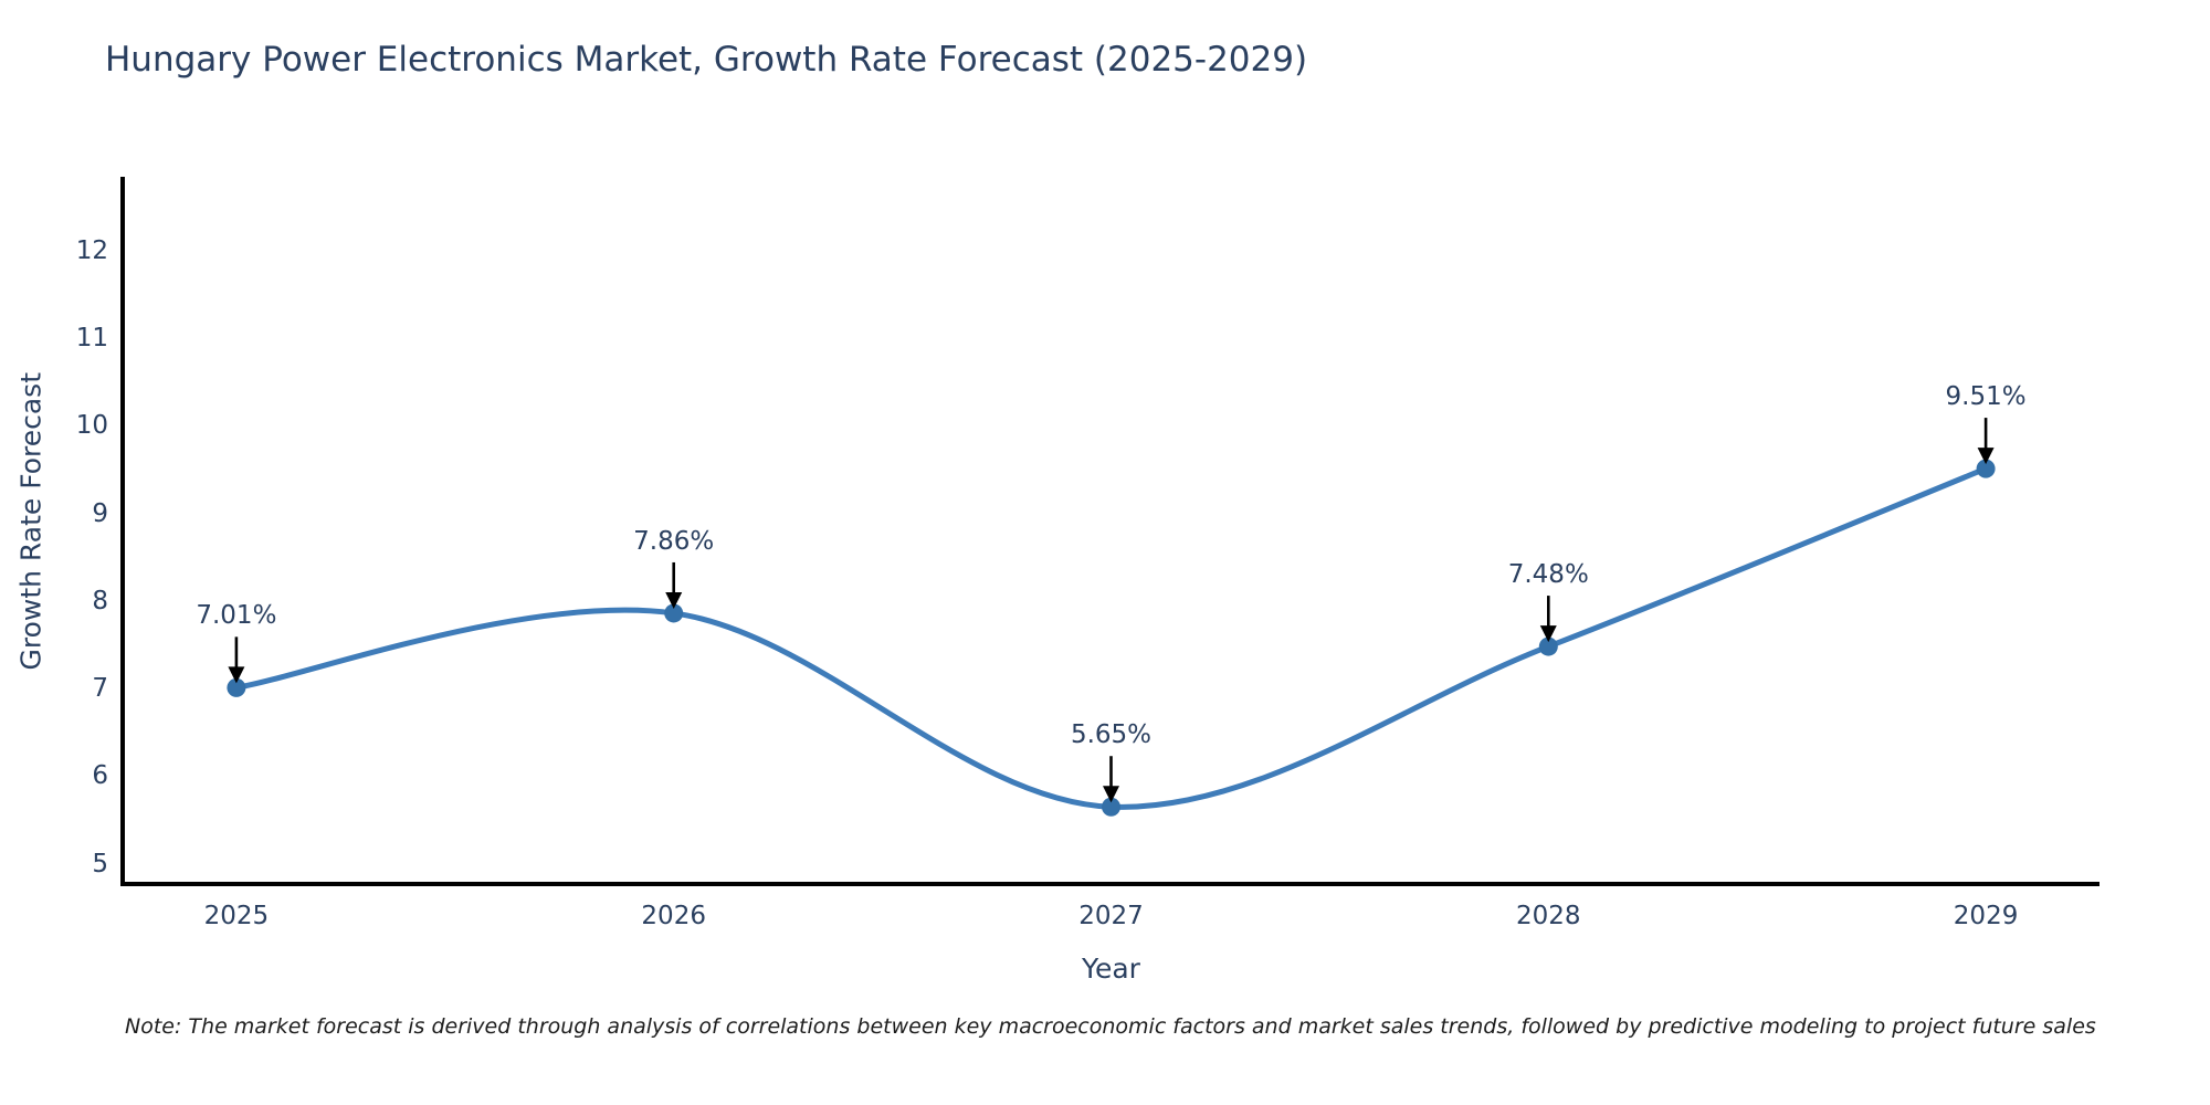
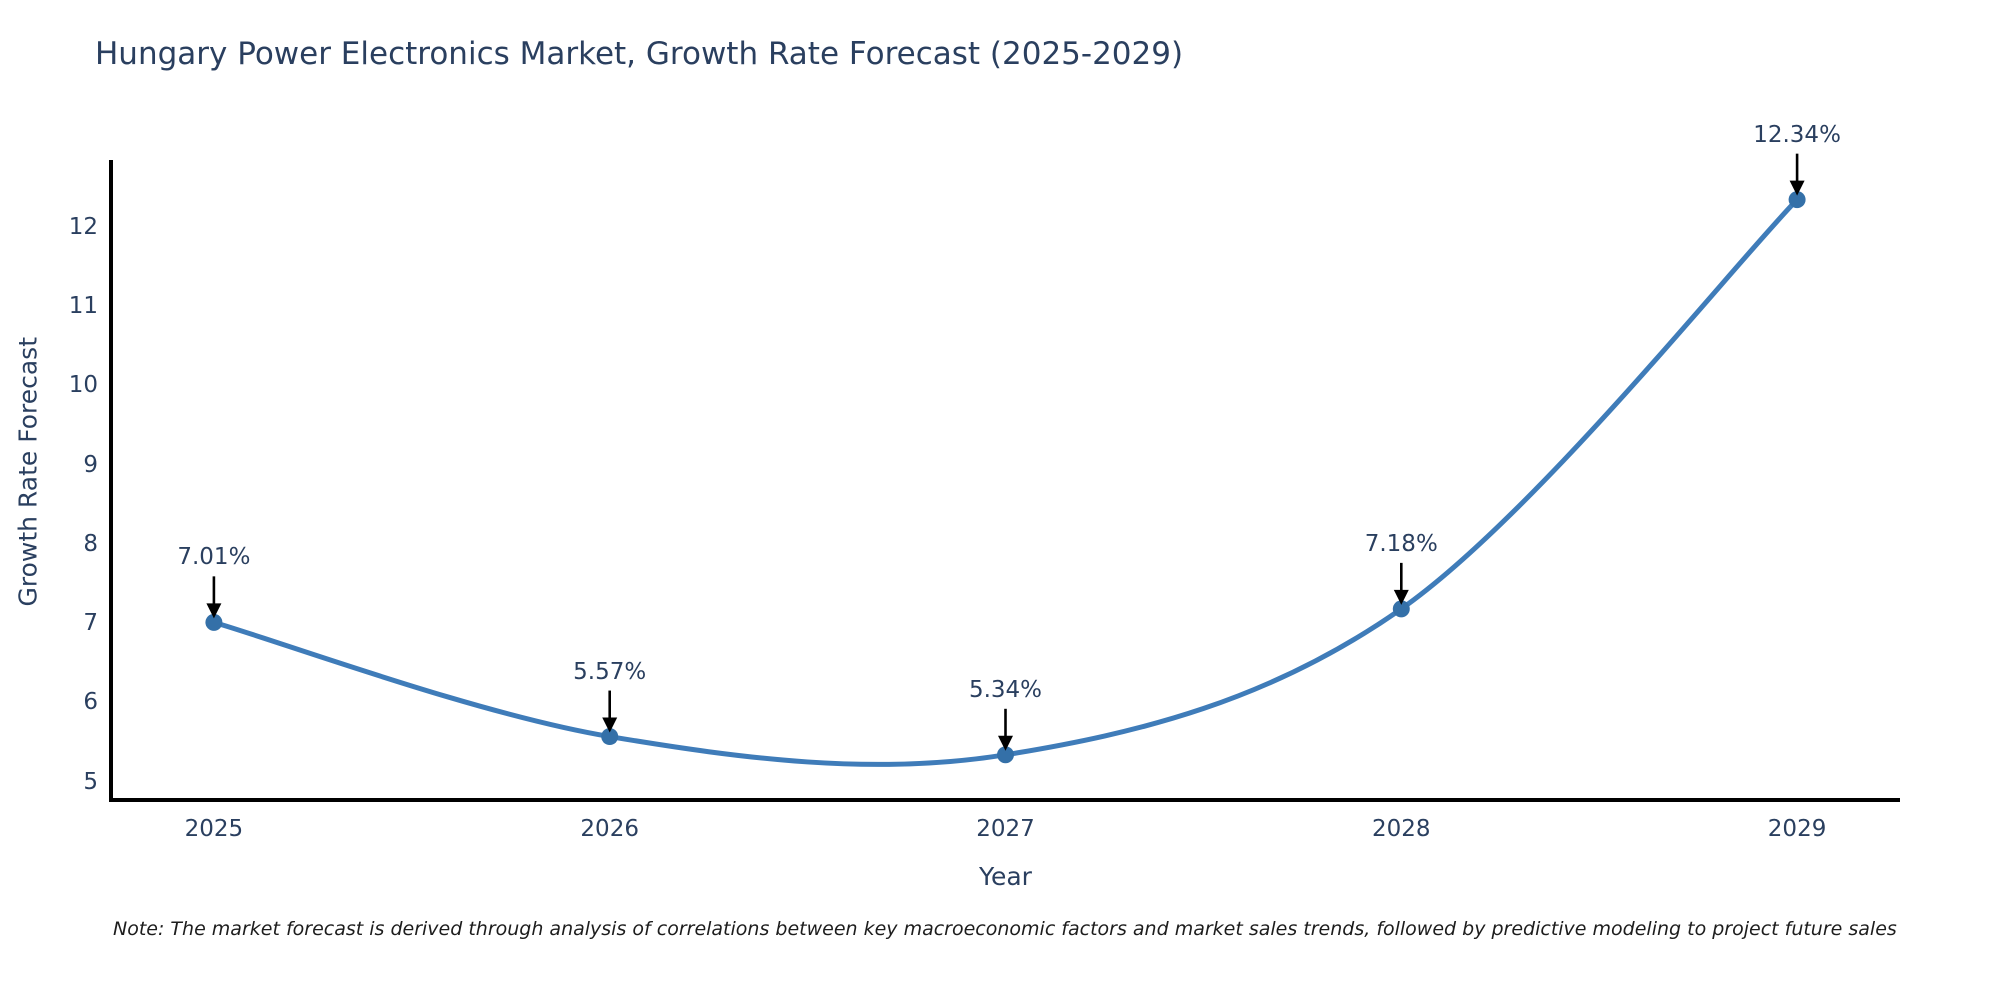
2026: 7.86% -> 5.57%
2027: 5.65% -> 5.34%
2028: 7.48% -> 7.18%
2029: 9.51% -> 12.34%
